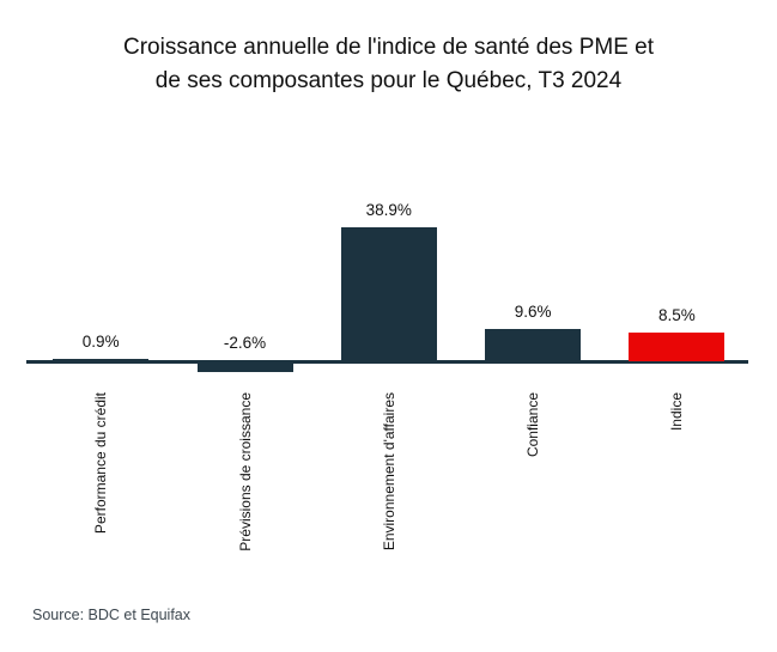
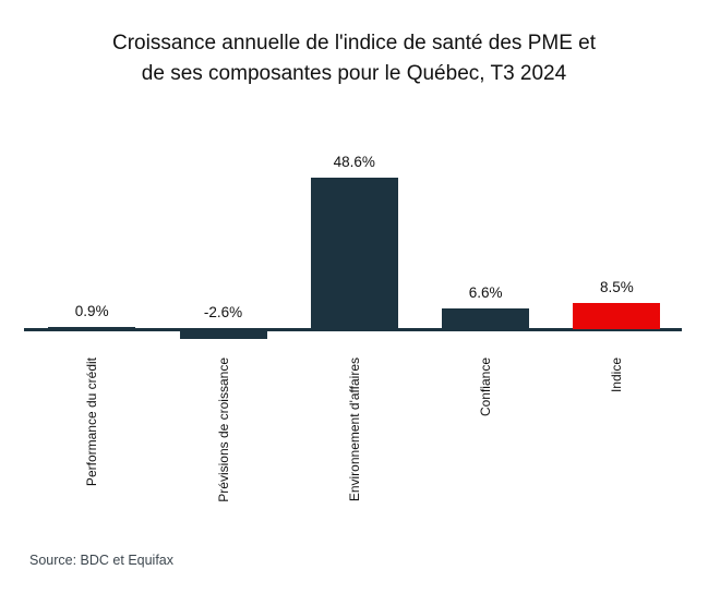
Environnement d'affaires: 38.9% -> 48.6%
Confiance: 9.6% -> 6.6%
